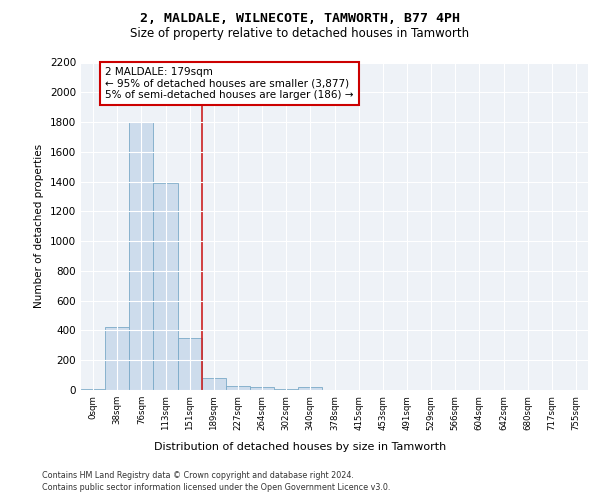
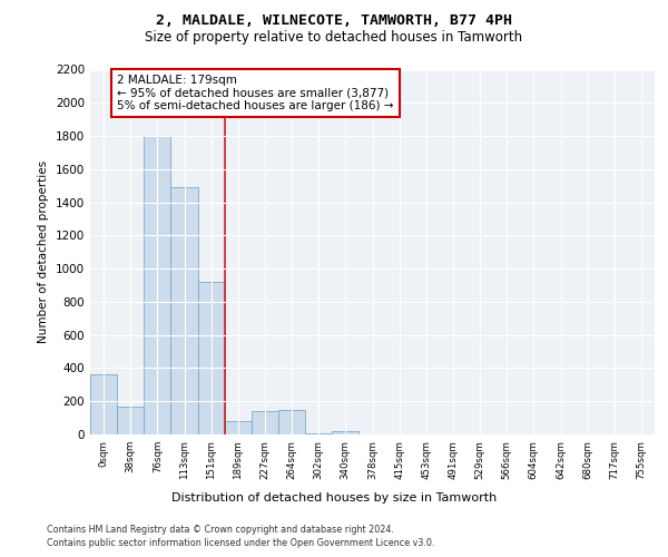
0sqm: 10 -> 360
38sqm: 420 -> 170
113sqm: 1390 -> 1490
151sqm: 350 -> 920
227sqm: 30 -> 140
264sqm: 20 -> 150
